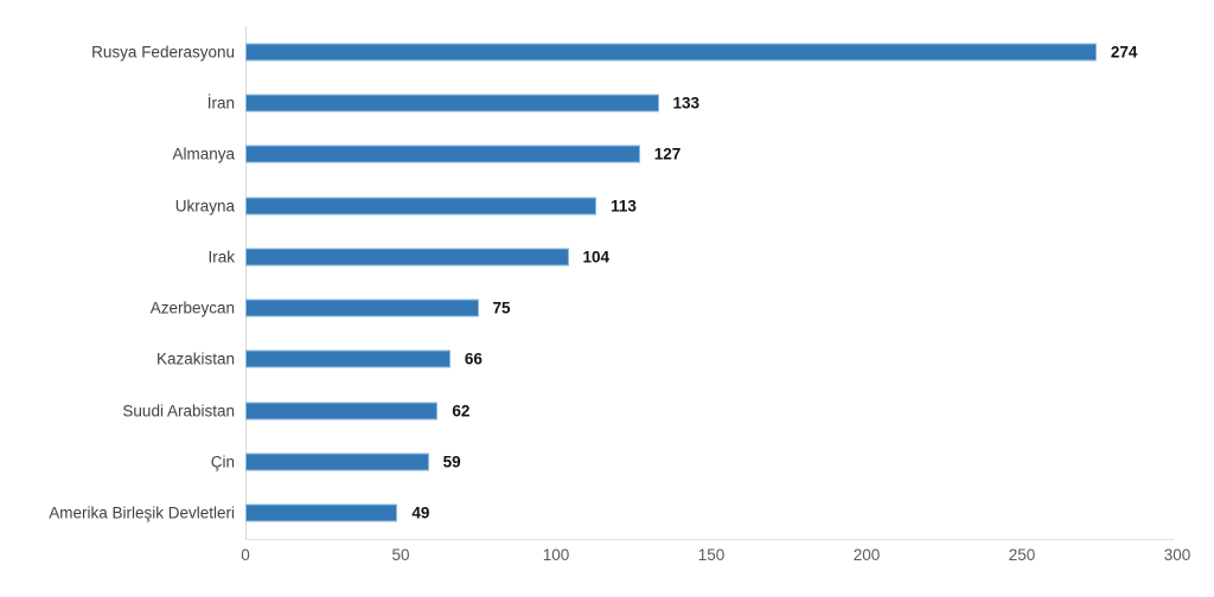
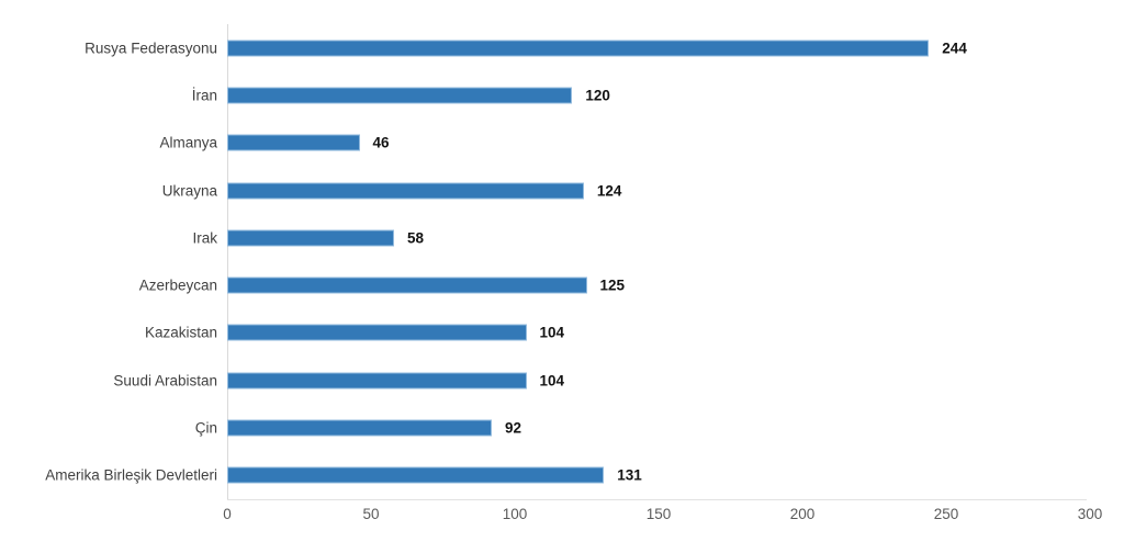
Rusya Federasyonu: 274 -> 244
İran: 133 -> 120
Almanya: 127 -> 46
Ukrayna: 113 -> 124
Irak: 104 -> 58
Azerbeycan: 75 -> 125
Kazakistan: 66 -> 104
Suudi Arabistan: 62 -> 104
Çin: 59 -> 92
Amerika Birleşik Devletleri: 49 -> 131
